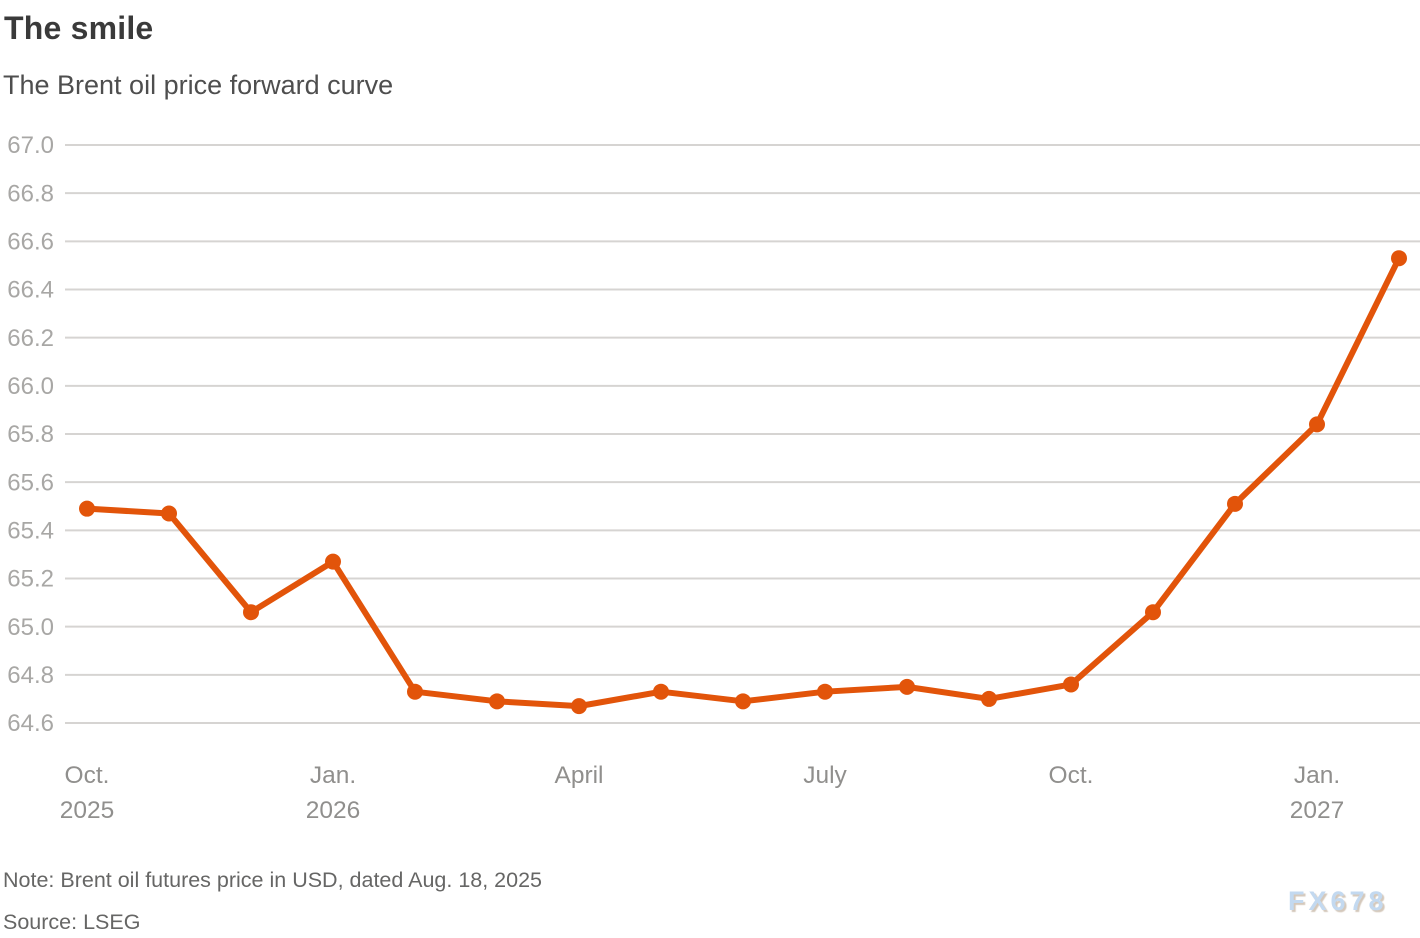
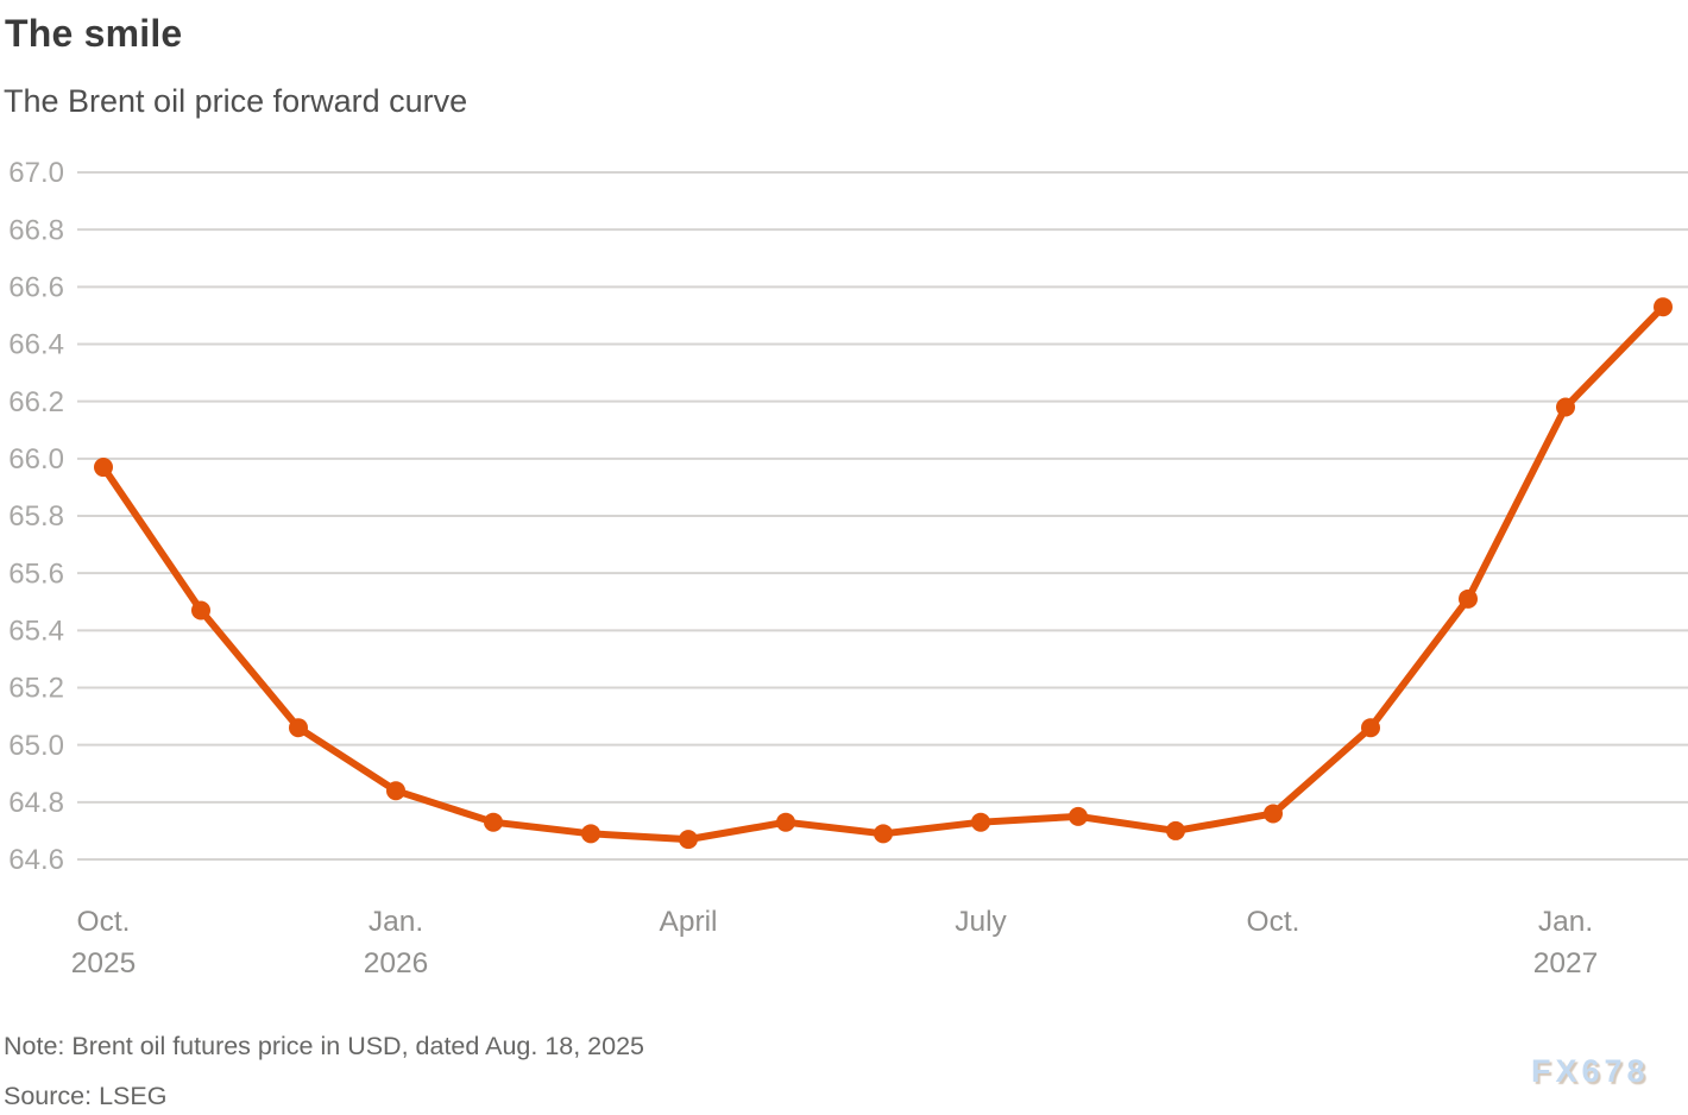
Oct. 2025: 65.49 -> 65.97
Jan. 2026: 65.27 -> 64.84
Jan. 2027: 65.84 -> 66.18
